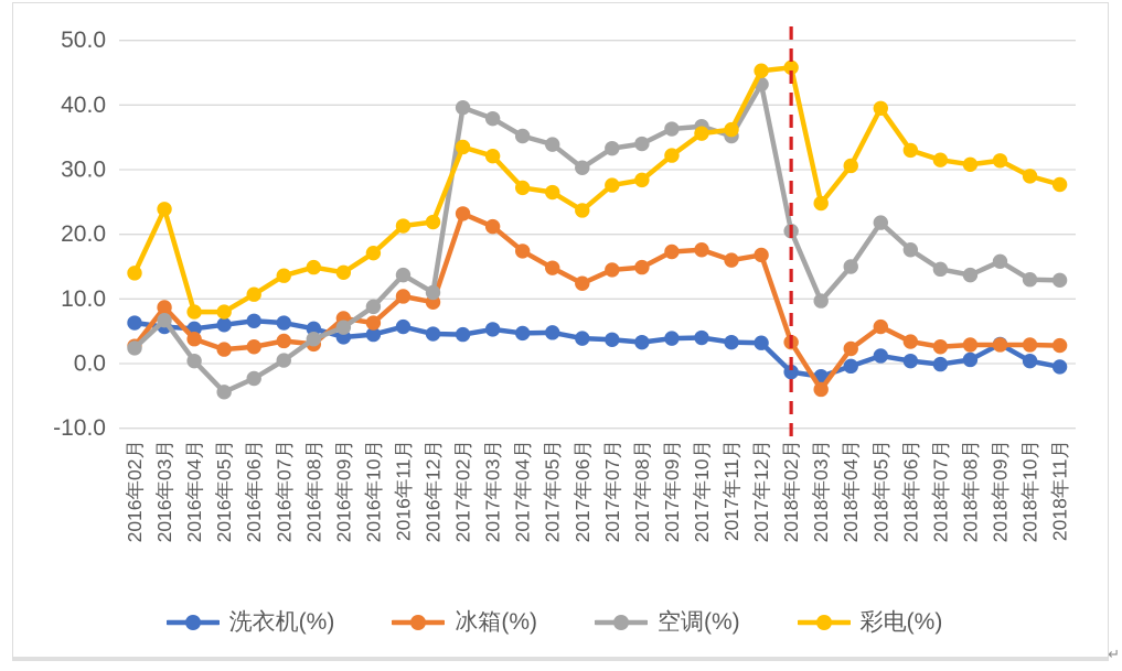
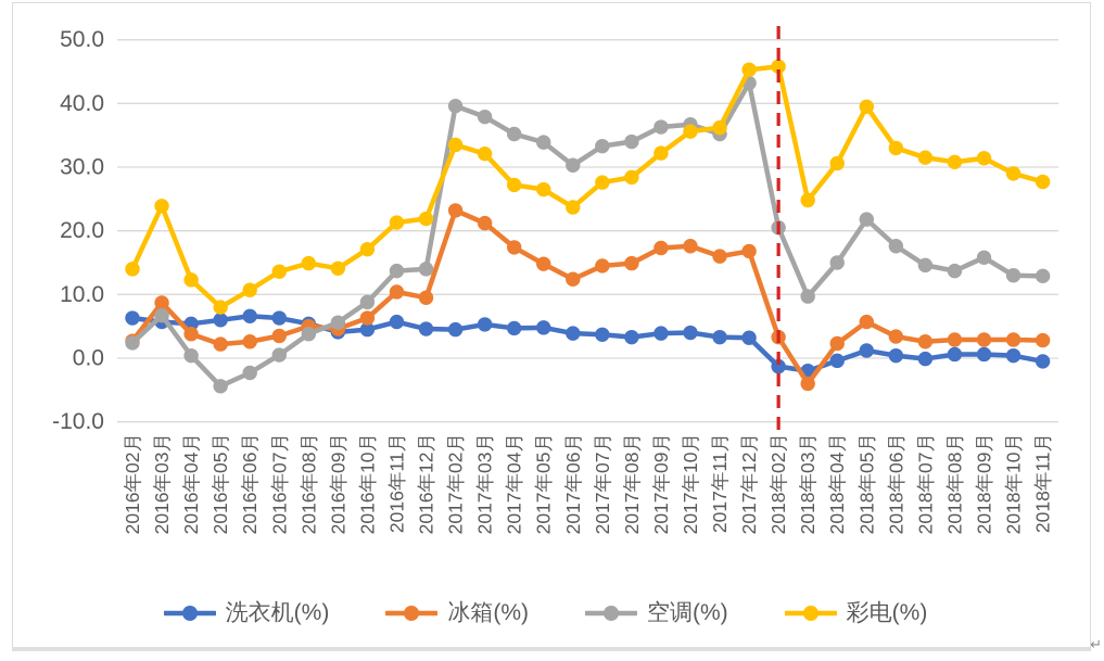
彩电(%)/2016年04月: 8 -> 12
冰箱(%)/2016年08月: 3 -> 5
冰箱(%)/2016年09月: 7 -> 5
空调(%)/2016年12月: 11 -> 14
洗衣机(%)/2018年09月: 3 -> 1
